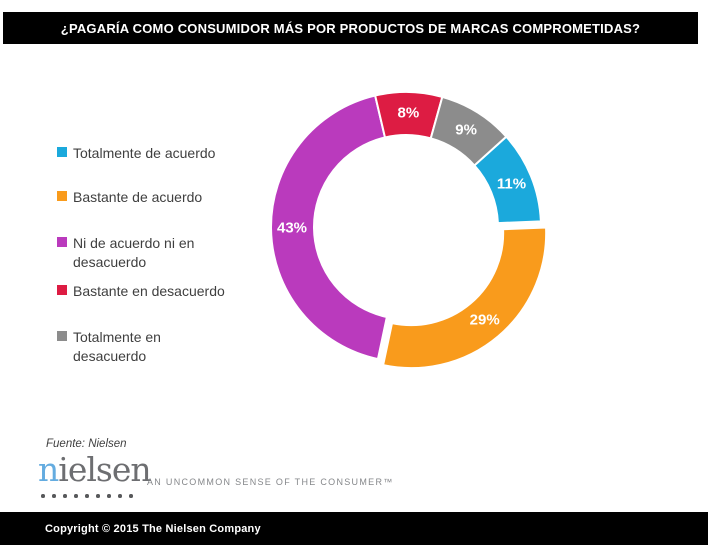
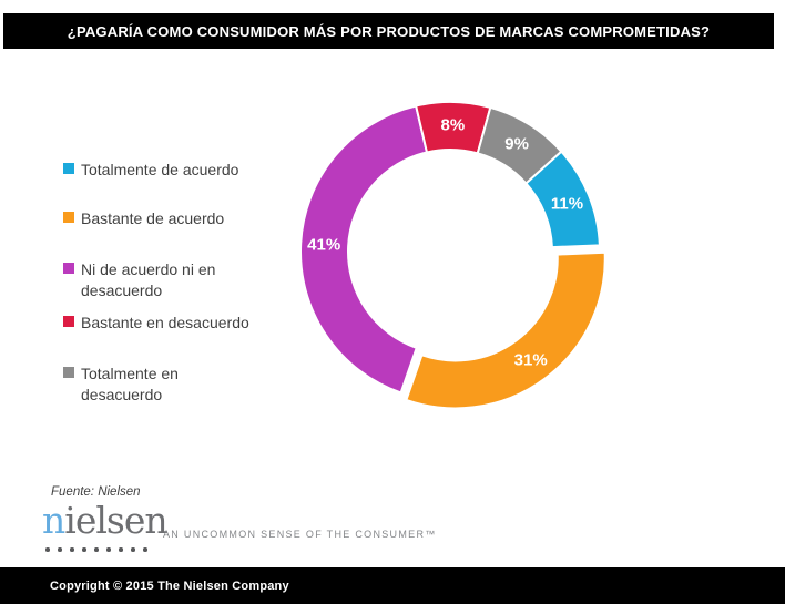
Bastante de acuerdo: 29% -> 31%
Ni de acuerdo ni en desacuerdo: 43% -> 41%
